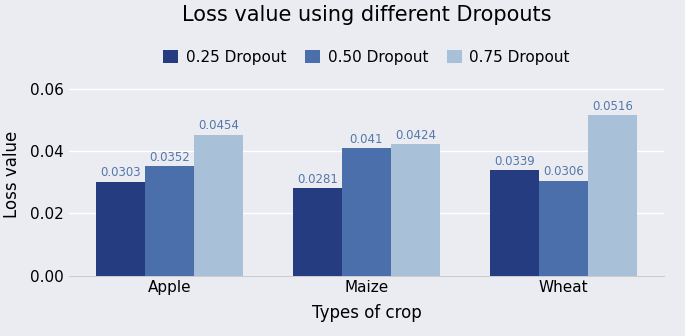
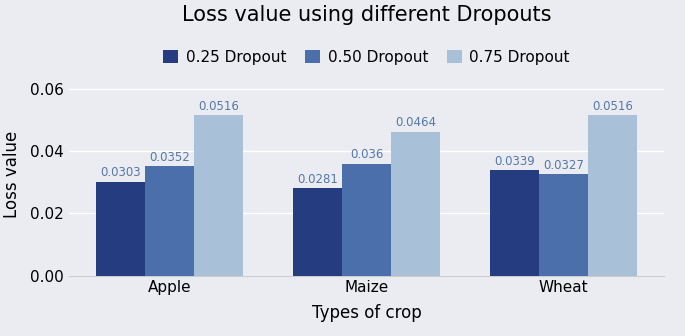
0.75 Dropout/Apple: 0.0454 -> 0.0516
0.50 Dropout/Maize: 0.041 -> 0.036
0.75 Dropout/Maize: 0.0424 -> 0.0464
0.50 Dropout/Wheat: 0.0306 -> 0.0327
